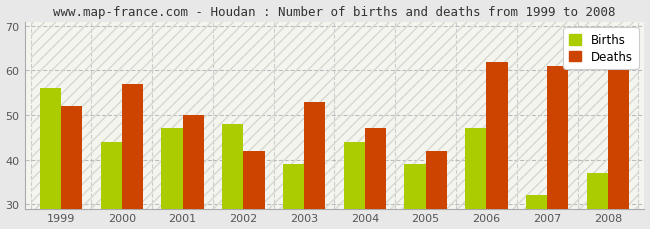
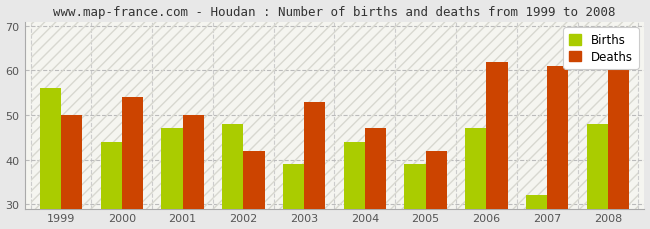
Deaths/1999: 52 -> 50
Deaths/2000: 57 -> 54
Births/2008: 37 -> 48
